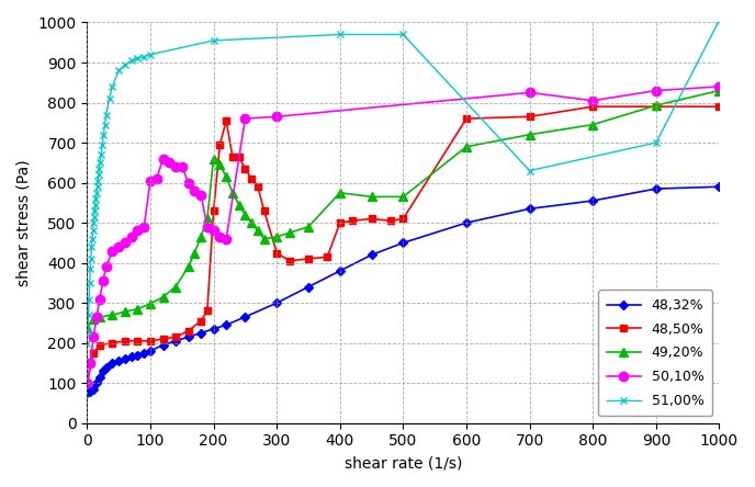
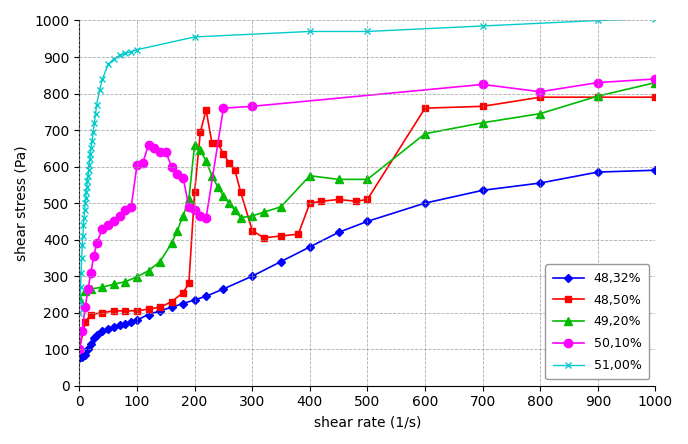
51,00%/700: 630 -> 985
51,00%/900: 700 -> 1000
